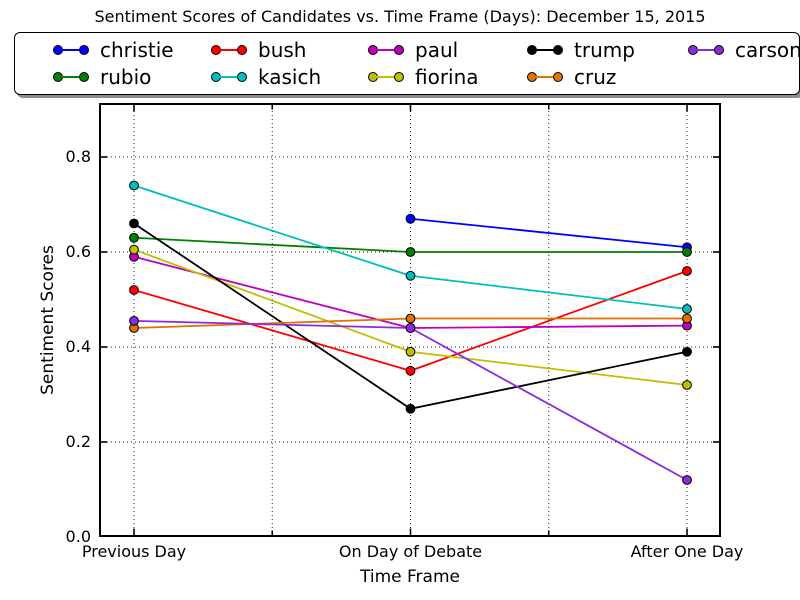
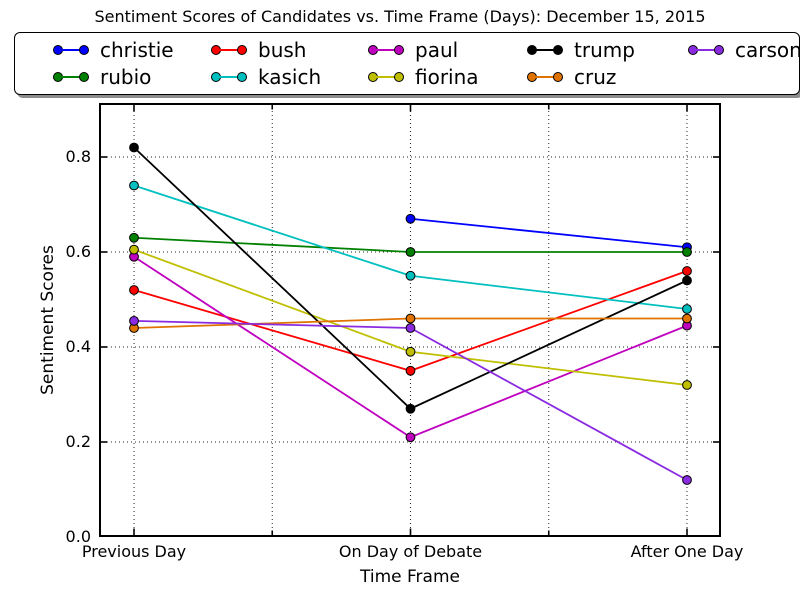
trump/Previous Day: 0.66 -> 0.82
paul/On Day of Debate: 0.44 -> 0.21
trump/After One Day: 0.39 -> 0.54
